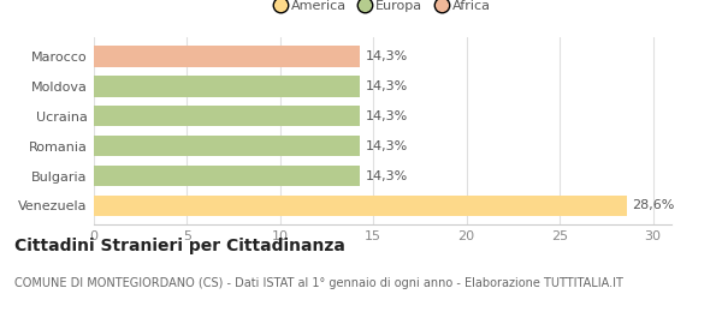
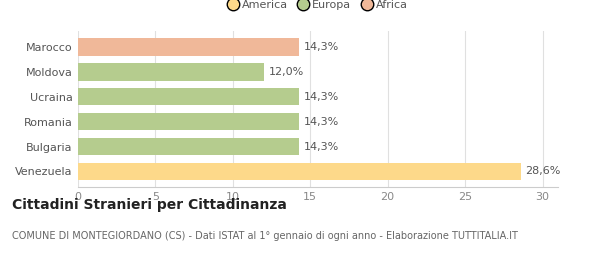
Moldova: 14,3% -> 12,0%
